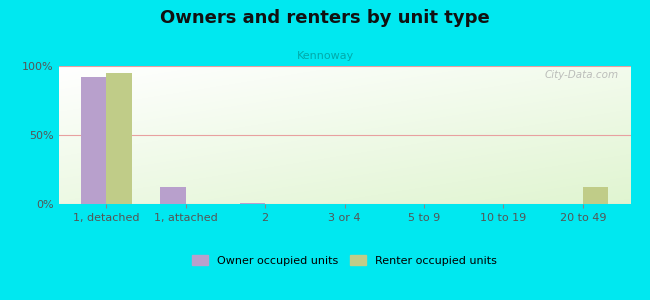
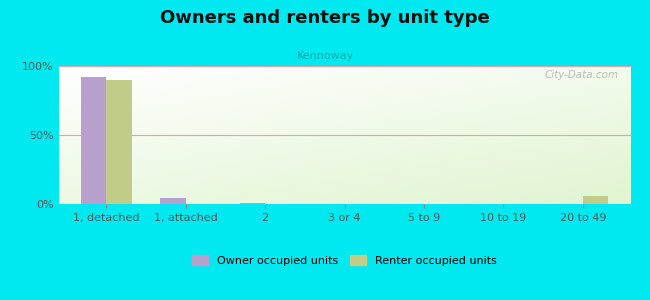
Renter occupied units/1, detached: 95% -> 90%
Owner occupied units/1, attached: 12% -> 4%
Renter occupied units/20 to 49: 12% -> 6%
